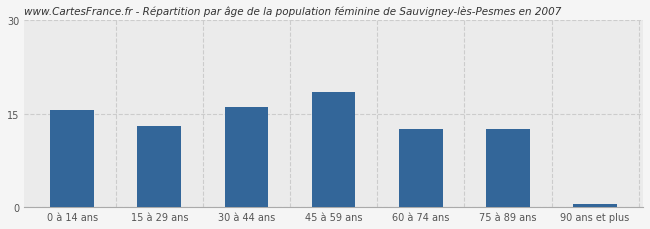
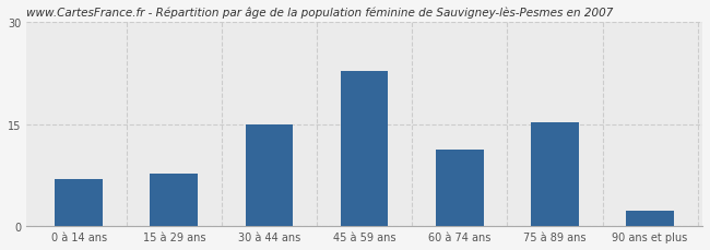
0 à 14 ans: 15.5 -> 7.0
15 à 29 ans: 13.0 -> 7.8
30 à 44 ans: 16.0 -> 15.0
45 à 59 ans: 18.5 -> 22.8
60 à 74 ans: 12.5 -> 11.2
75 à 89 ans: 12.5 -> 15.2
90 ans et plus: 0.5 -> 2.2
